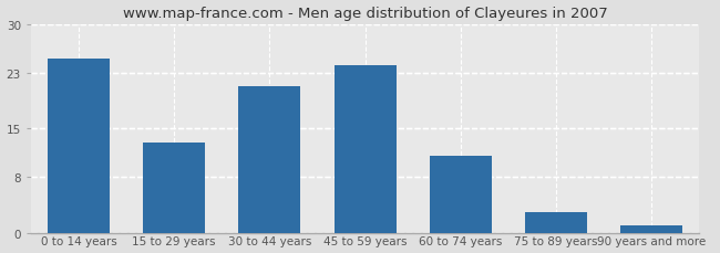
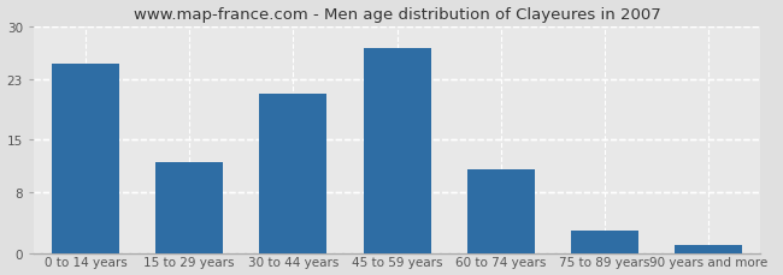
15 to 29 years: 13 -> 12
45 to 59 years: 24 -> 27
